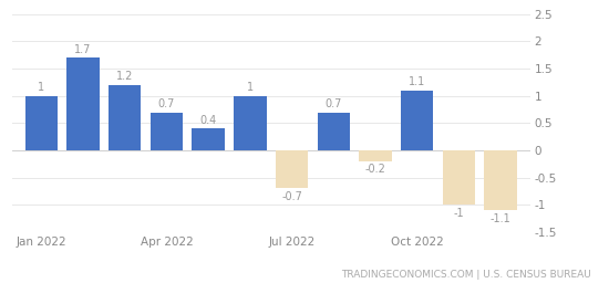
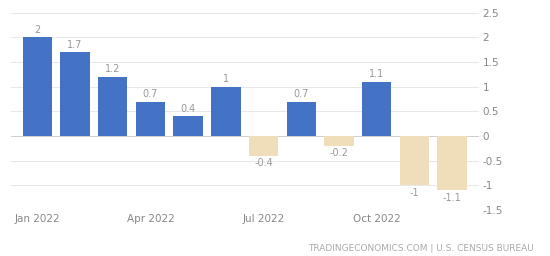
Jan 2022: 1 -> 2
Jul 2022: -0.7 -> -0.4
